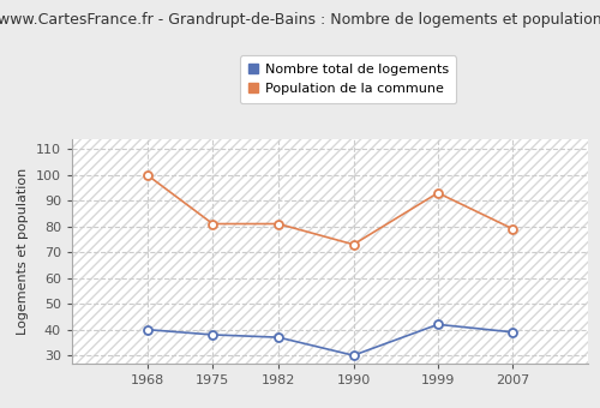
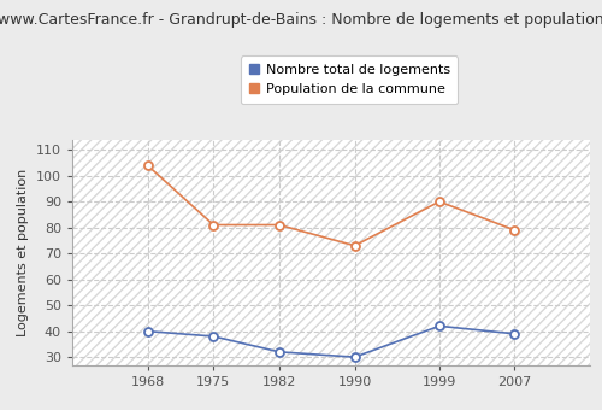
Population de la commune/1968: 100 -> 104
Nombre total de logements/1982: 37 -> 32
Population de la commune/1999: 93 -> 90
